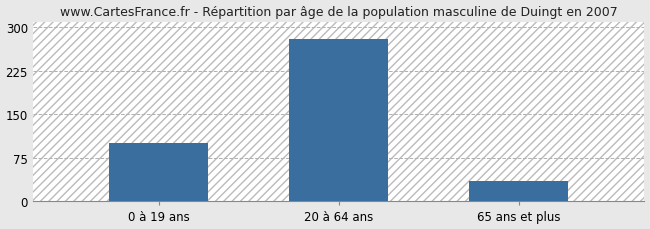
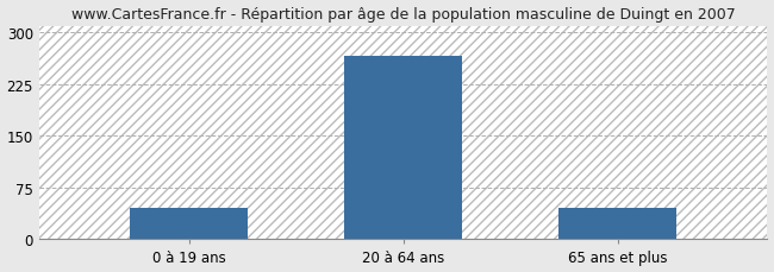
0 à 19 ans: 100 -> 46
20 à 64 ans: 280 -> 266
65 ans et plus: 35 -> 46
